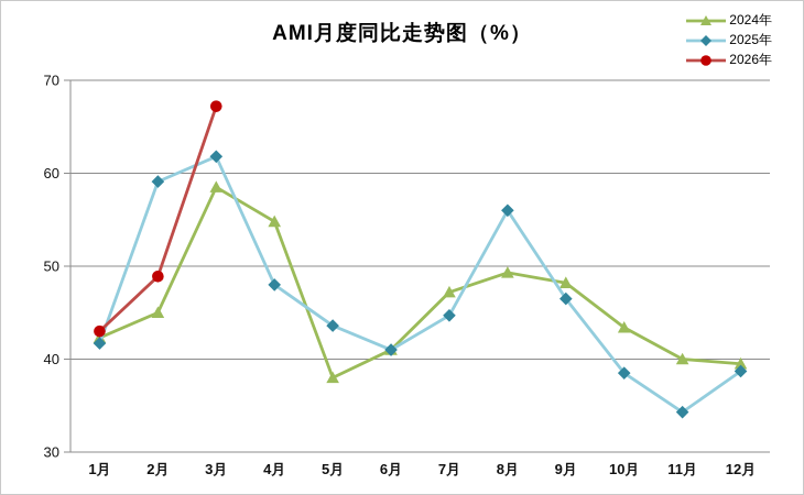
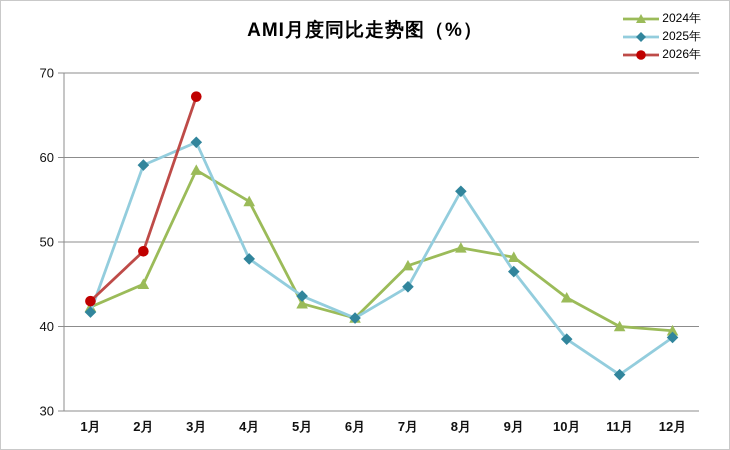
2024年/5月: 38 -> 43
